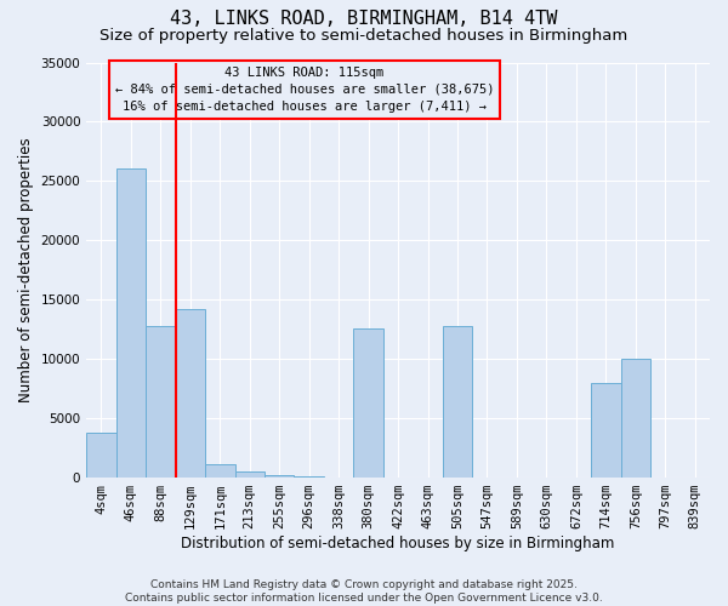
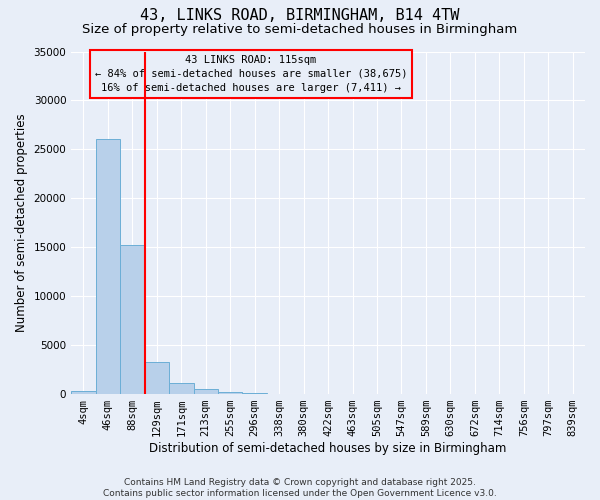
4sqm: 3800 -> 300
88sqm: 12800 -> 15200
129sqm: 14200 -> 3300
380sqm: 12600 -> 0
505sqm: 12800 -> 0
714sqm: 8000 -> 0
756sqm: 10000 -> 0
